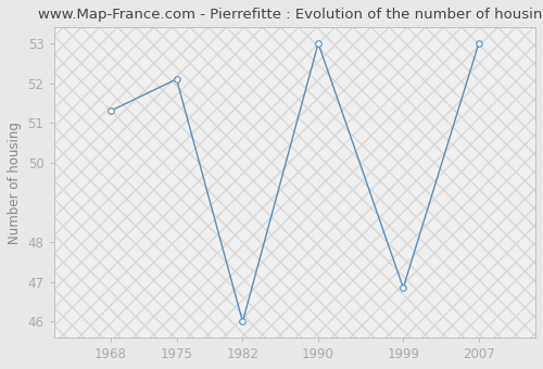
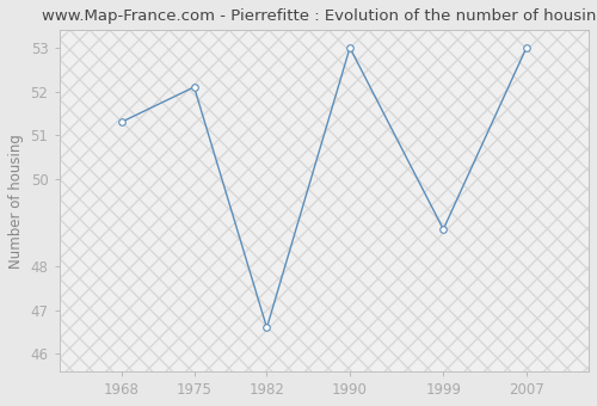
1982: 46.00 -> 46.60
1999: 46.85 -> 48.85
